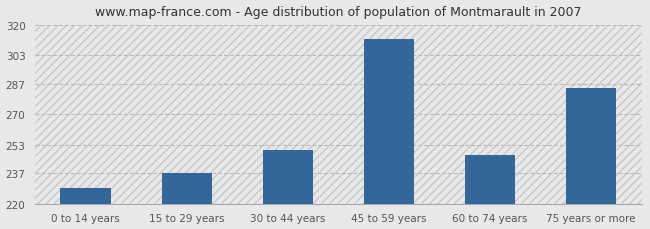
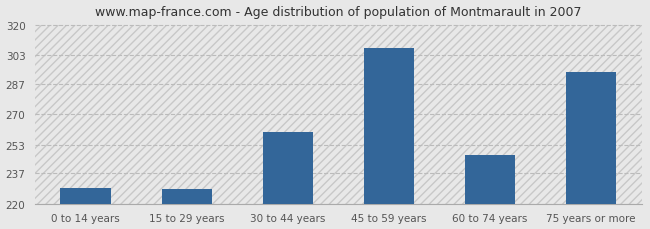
15 to 29 years: 237 -> 228
30 to 44 years: 250 -> 260
45 to 59 years: 312 -> 307
75 years or more: 285 -> 294
